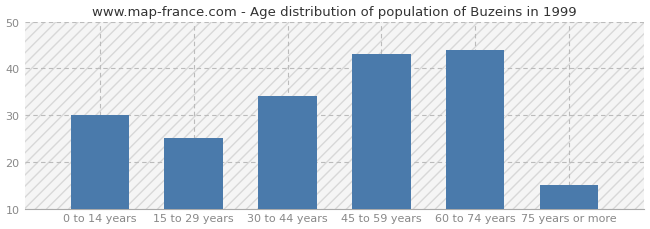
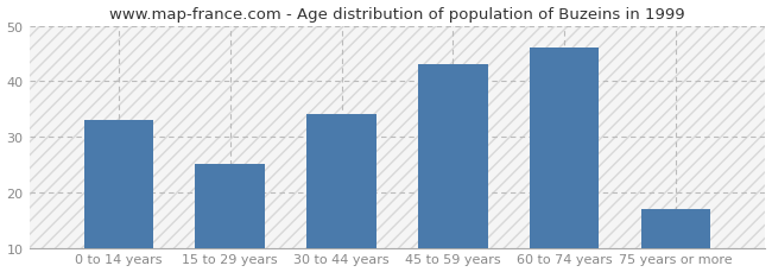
0 to 14 years: 30 -> 33
60 to 74 years: 44 -> 46
75 years or more: 15 -> 17
